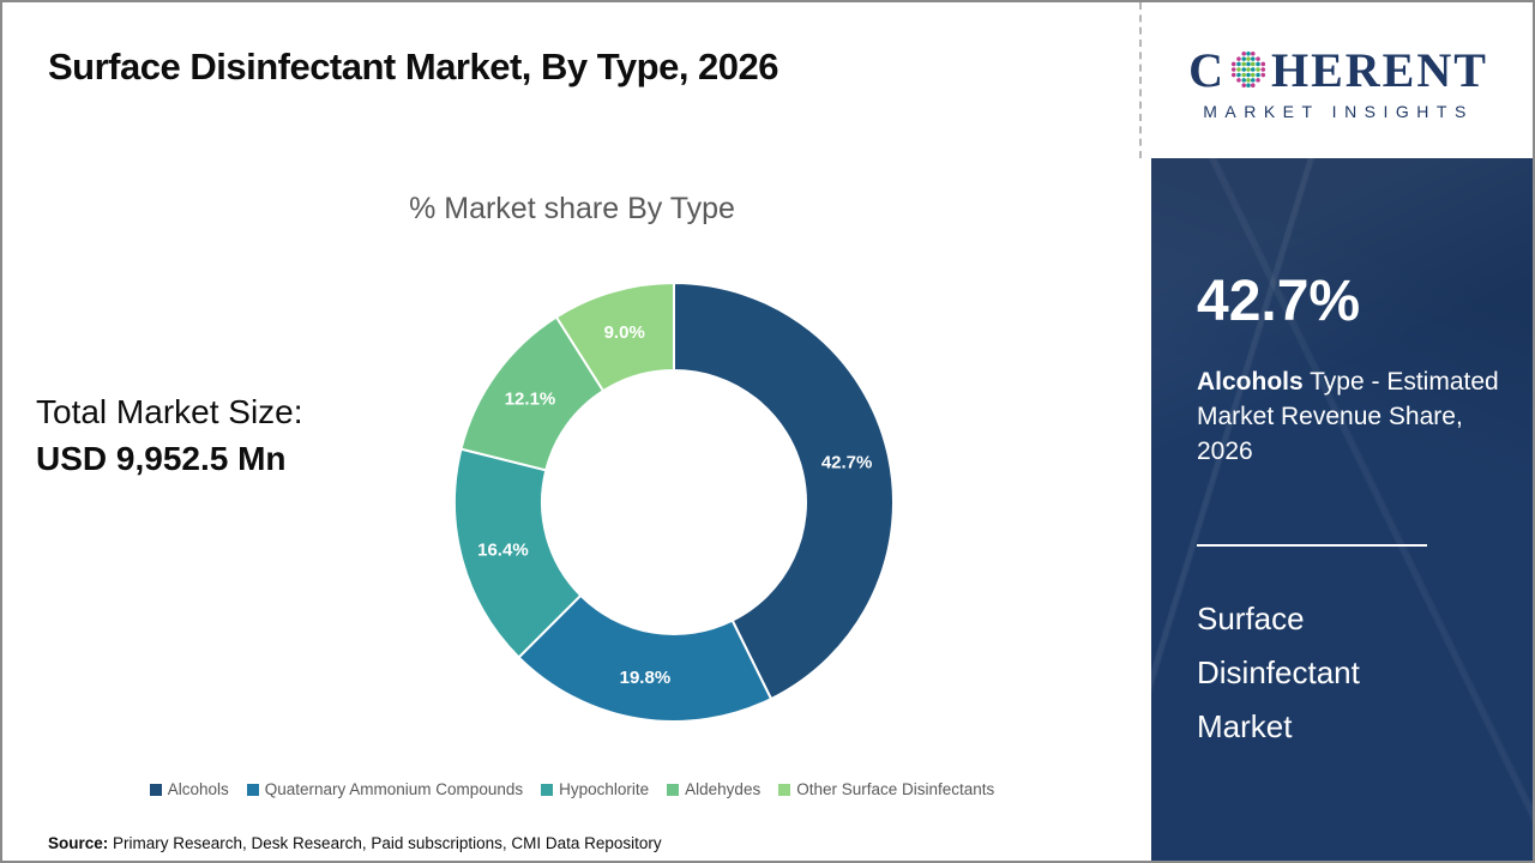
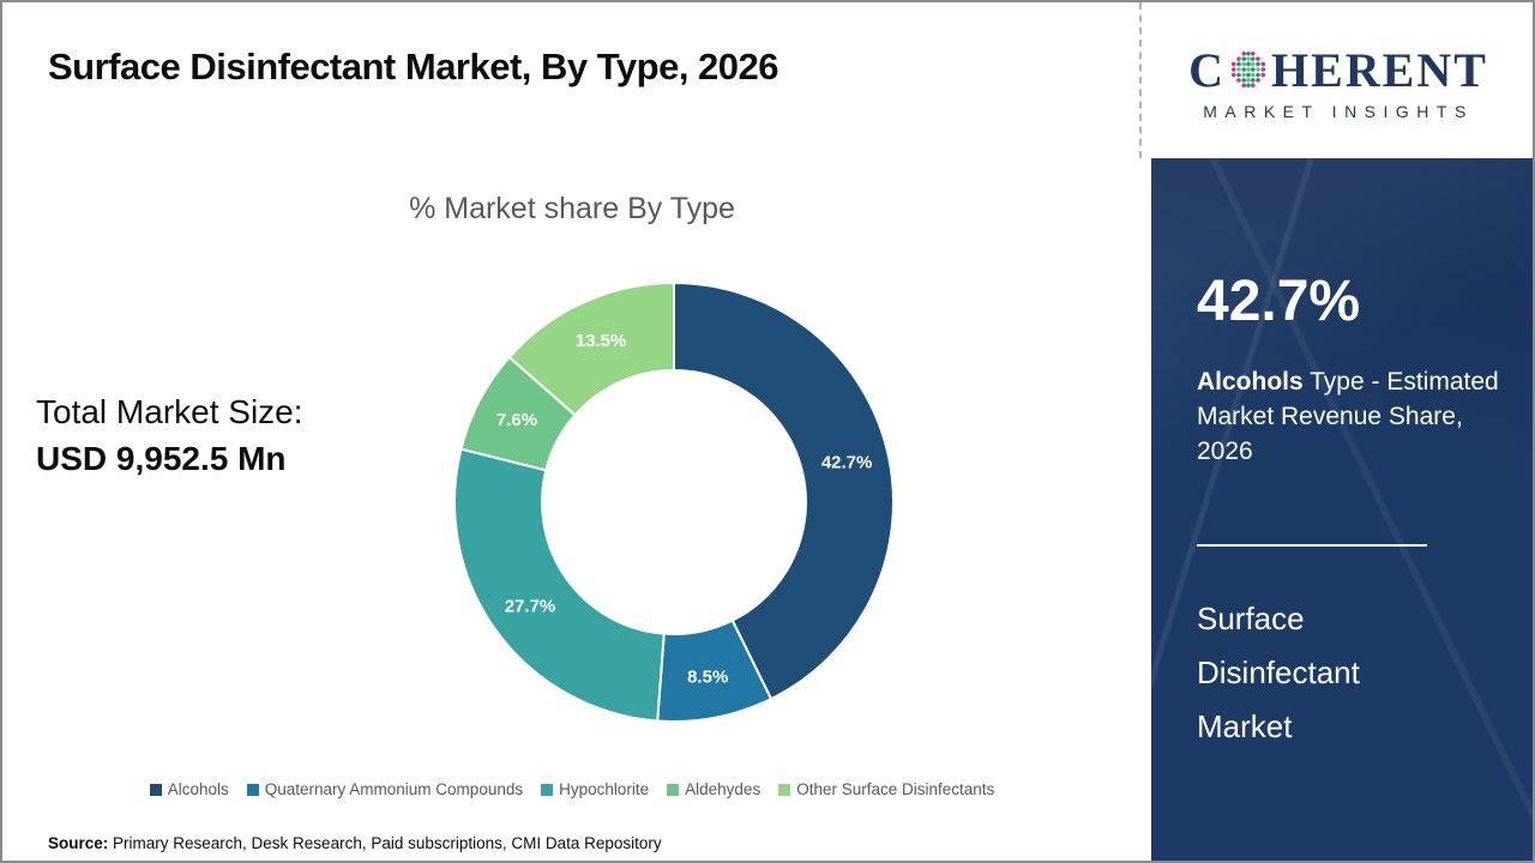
Quaternary Ammonium Compounds: 19.8% -> 8.5%
Hypochlorite: 16.4% -> 27.7%
Aldehydes: 12.1% -> 7.6%
Other Surface Disinfectants: 9.0% -> 13.5%
